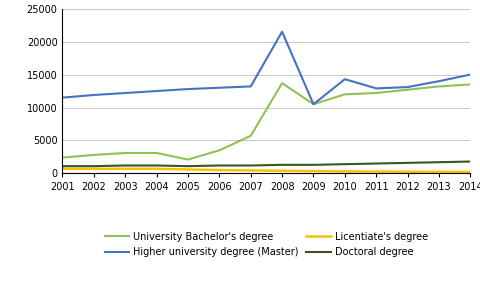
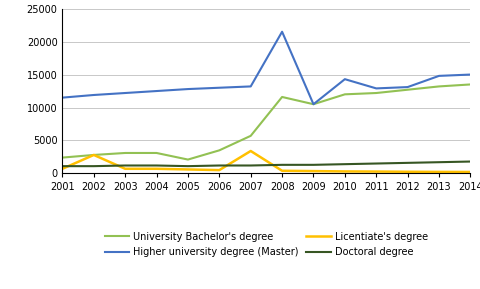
Licentiate's degree/2002: 700 -> 2800
Licentiate's degree/2007: 400 -> 3400
University Bachelor's degree/2008: 13700 -> 11600
Higher university degree (Master)/2013: 14000 -> 14800
